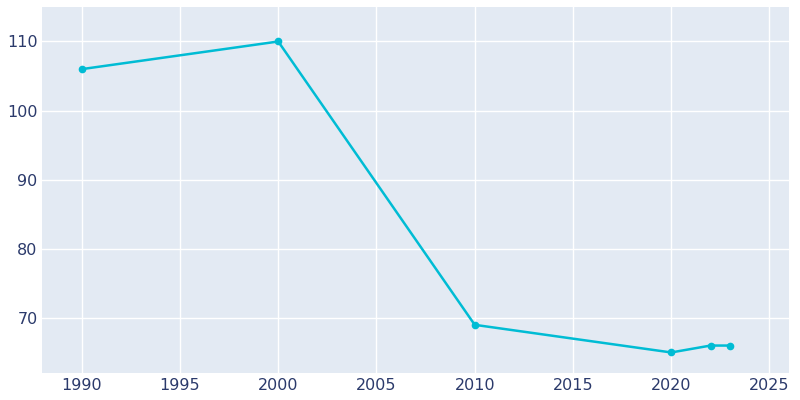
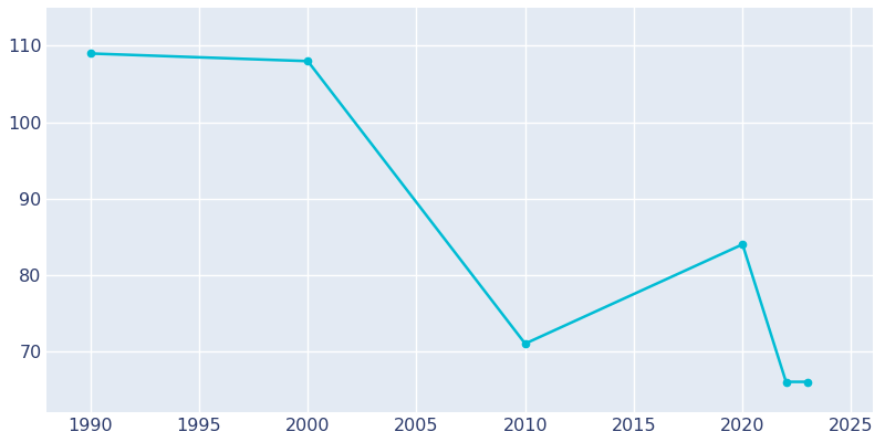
1990: 106 -> 109
2000: 110 -> 108
2010: 69 -> 71
2020: 65 -> 84
